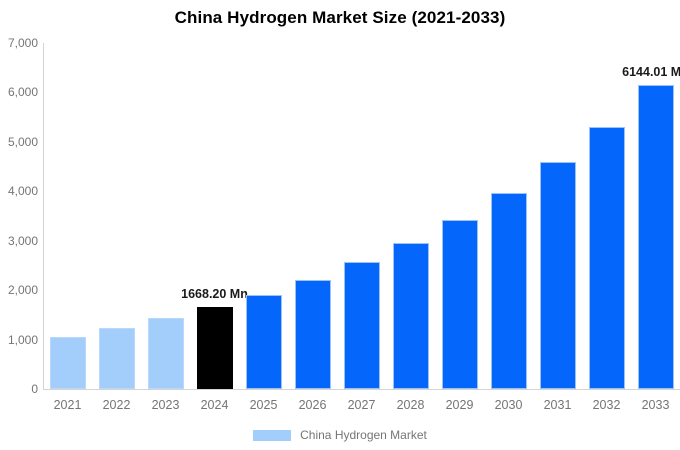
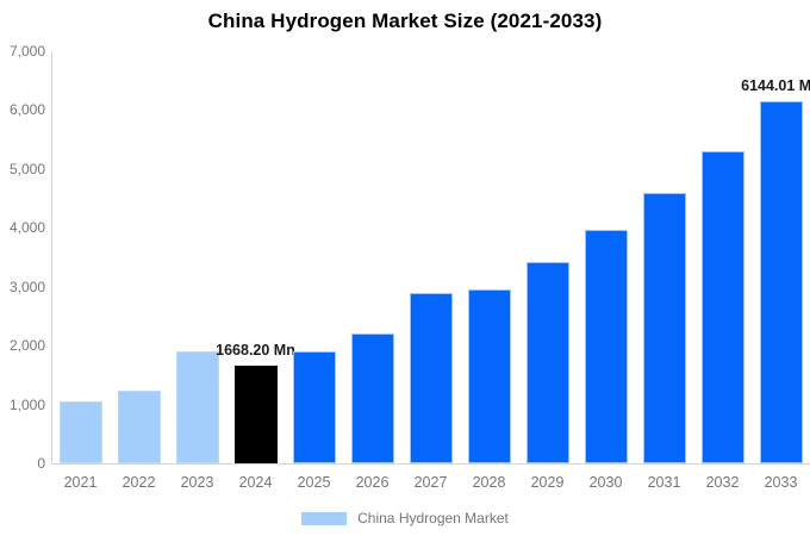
2023: 1400 -> 1900
2027: 2600 -> 2900
